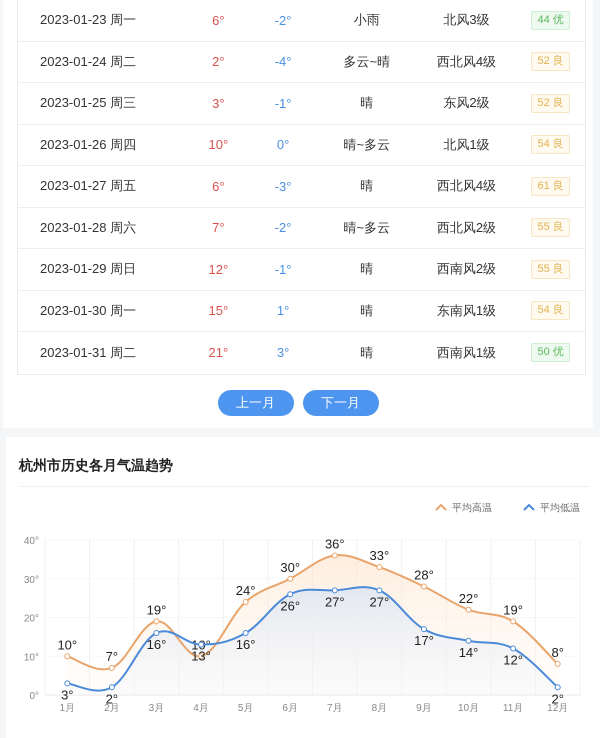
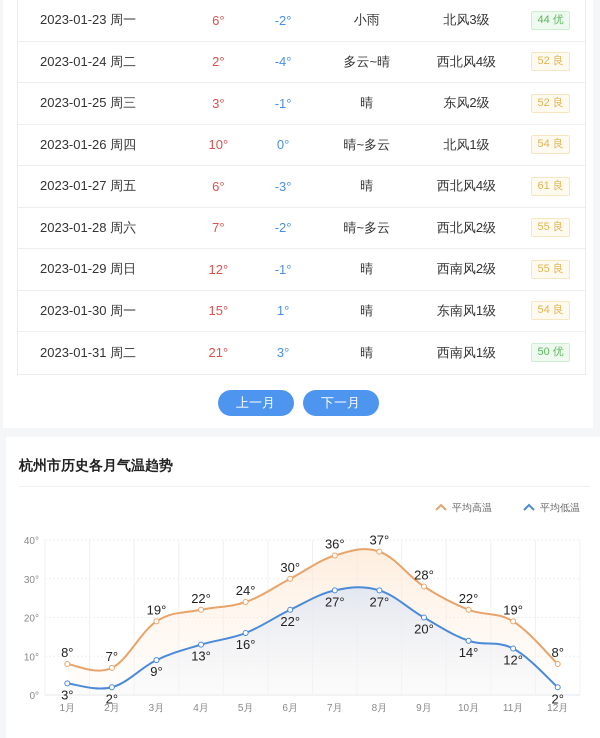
平均高温/1月: 10° -> 8°
平均低温/3月: 16° -> 9°
平均高温/4月: 10° -> 22°
平均低温/6月: 26° -> 22°
平均高温/8月: 33° -> 37°
平均低温/9月: 17° -> 20°
